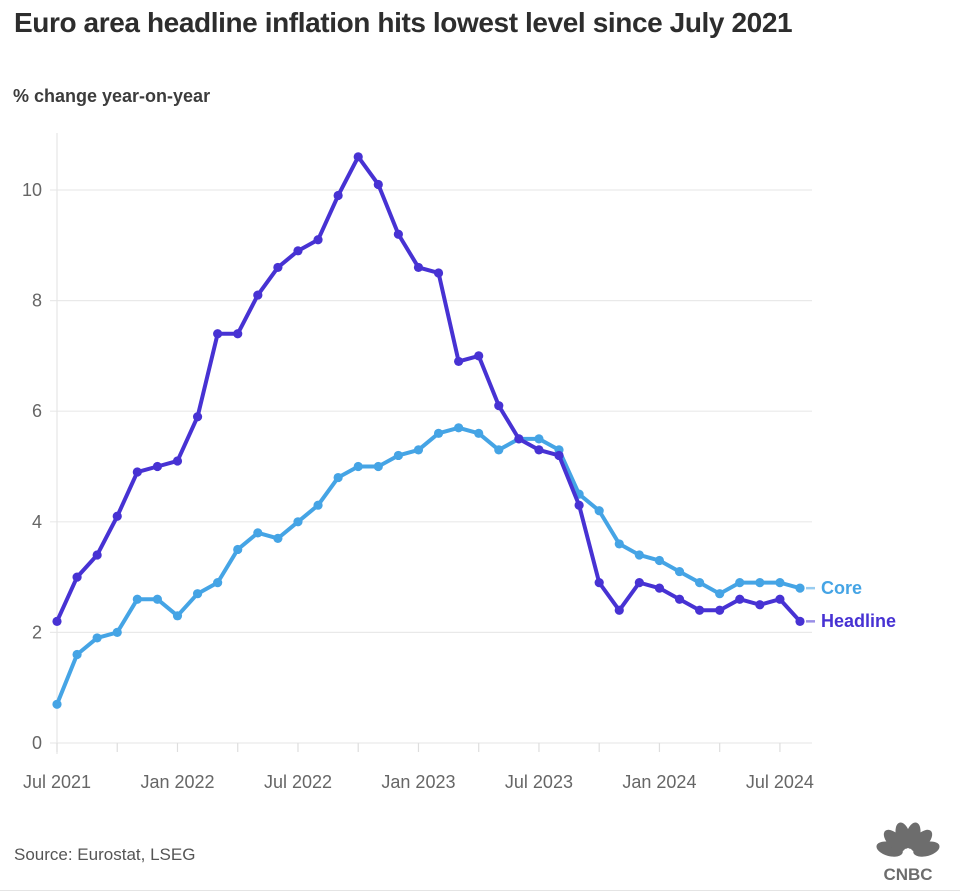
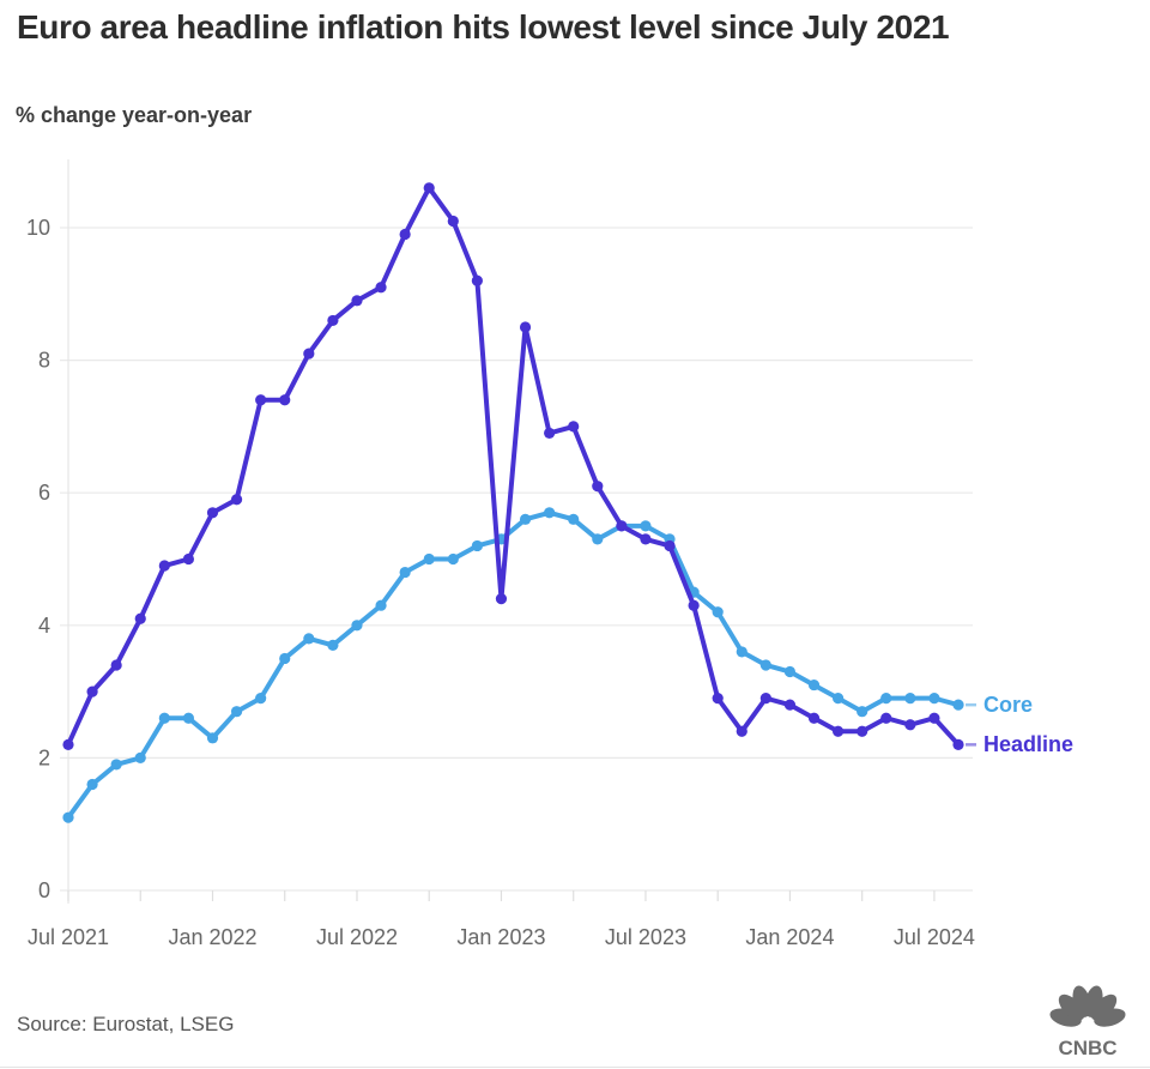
Core/Jul 2021: 0.7 -> 1.1
Headline/Jan 2022: 5.1 -> 5.7
Headline/Jan 2023: 8.6 -> 4.4
